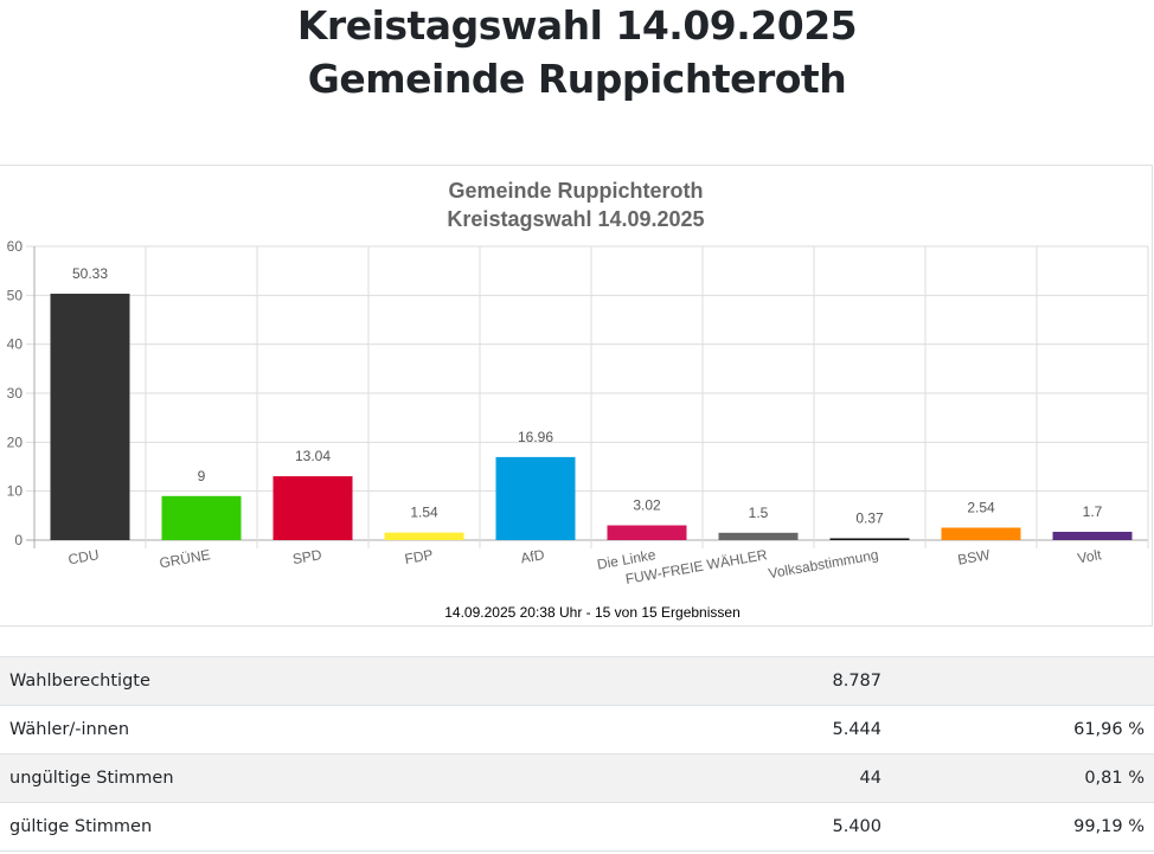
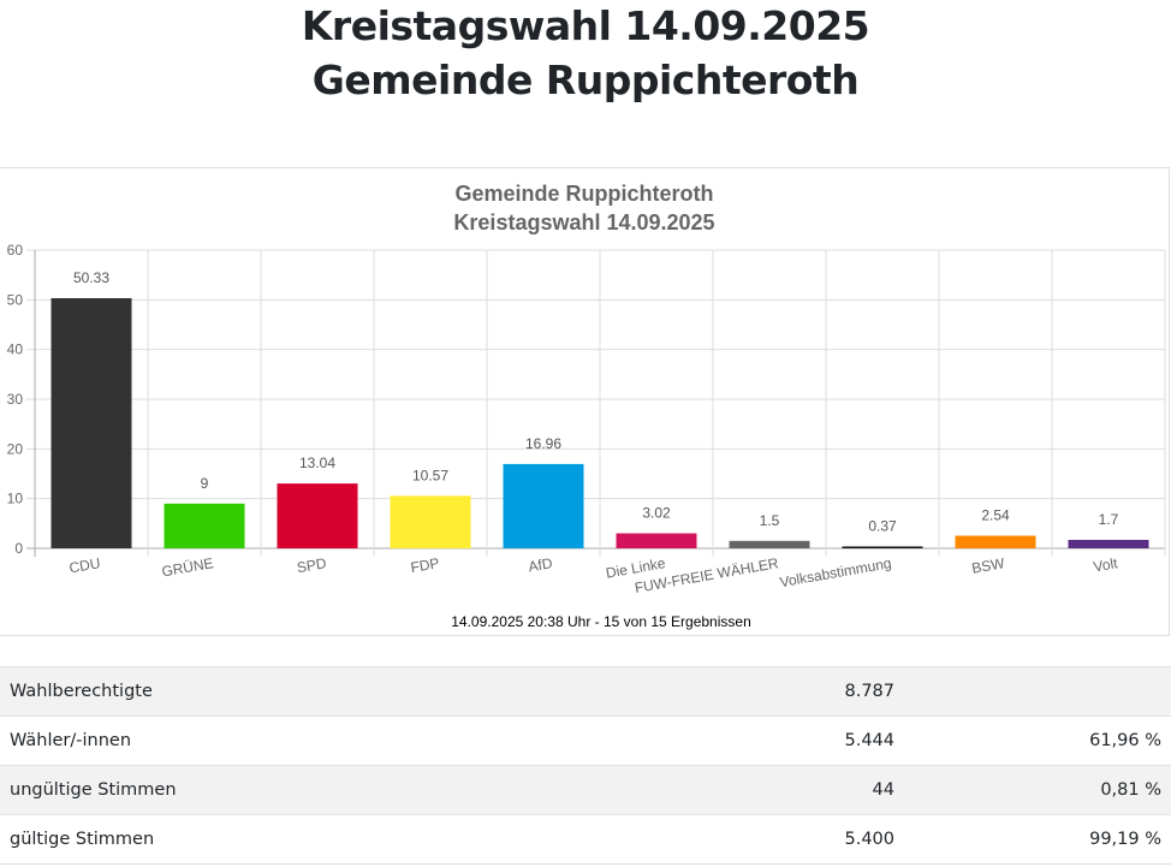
FDP: 1.54 -> 10.57
